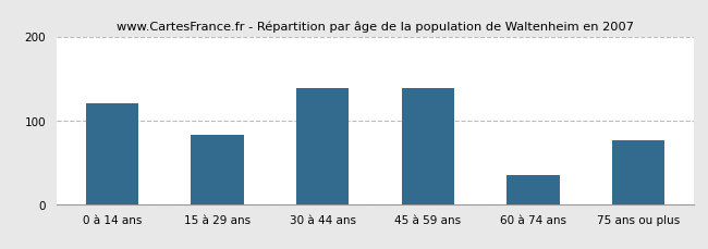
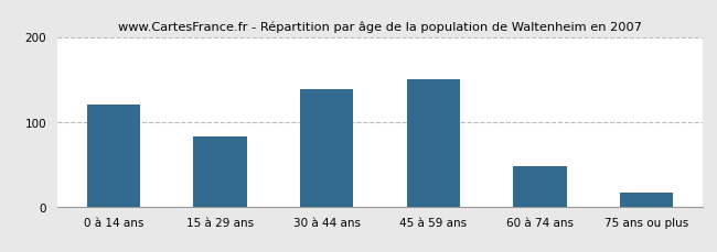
45 à 59 ans: 138 -> 150
60 à 74 ans: 34 -> 48
75 ans ou plus: 76 -> 17
